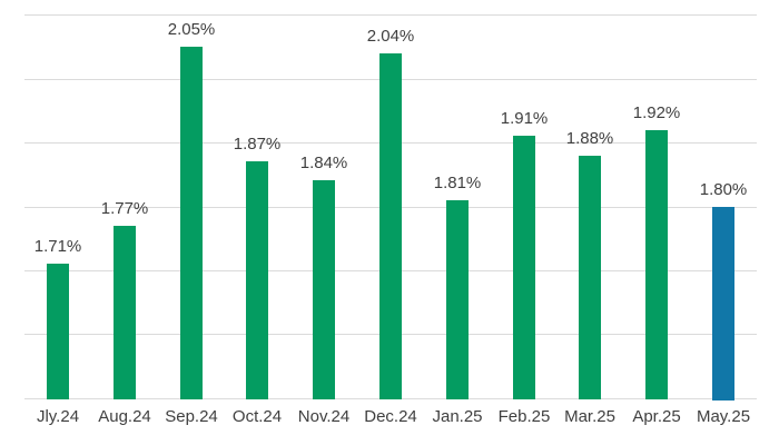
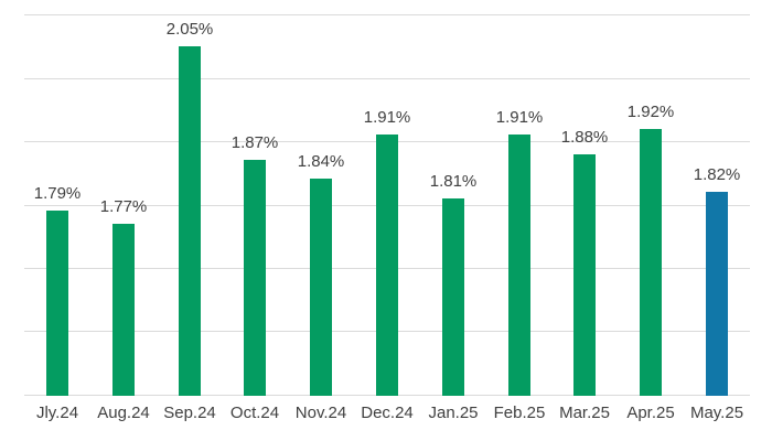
Jly.24: 1.71% -> 1.79%
Dec.24: 2.04% -> 1.91%
May.25: 1.80% -> 1.82%
